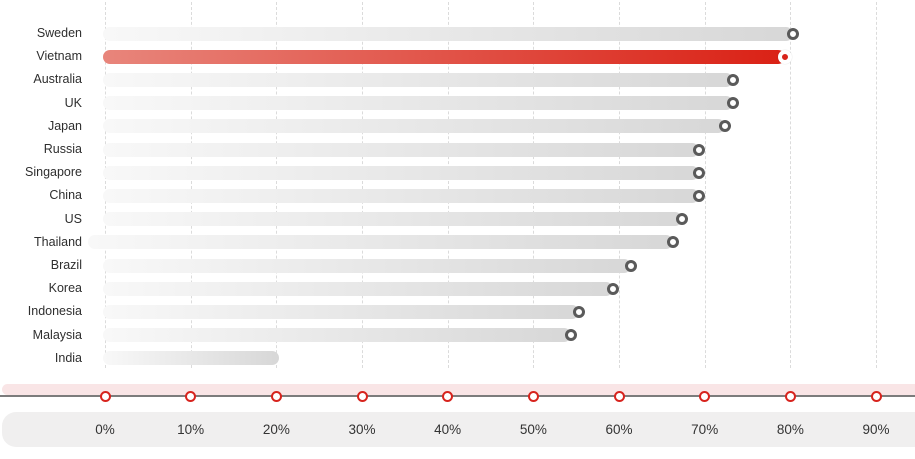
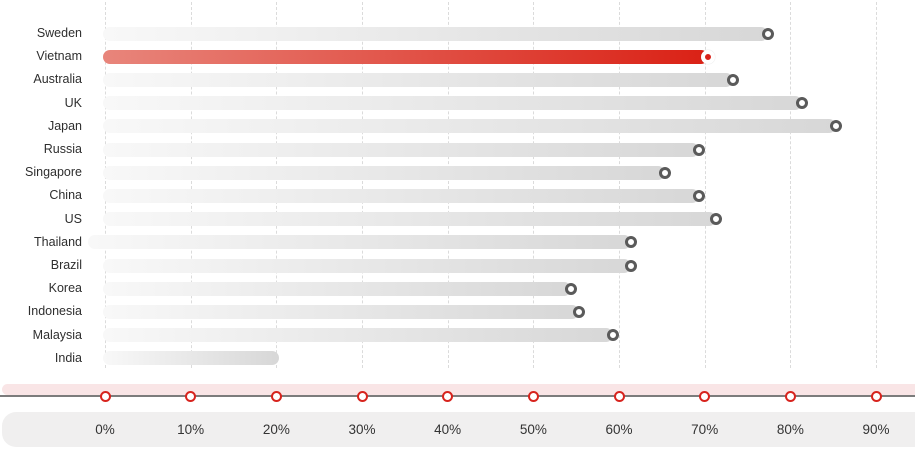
Sweden: 80% -> 77%
Vietnam: 79% -> 70%
UK: 73% -> 81%
Japan: 72% -> 85%
Singapore: 69% -> 65%
US: 67% -> 71%
Thailand: 66% -> 61%
Korea: 59% -> 54%
Malaysia: 54% -> 59%
